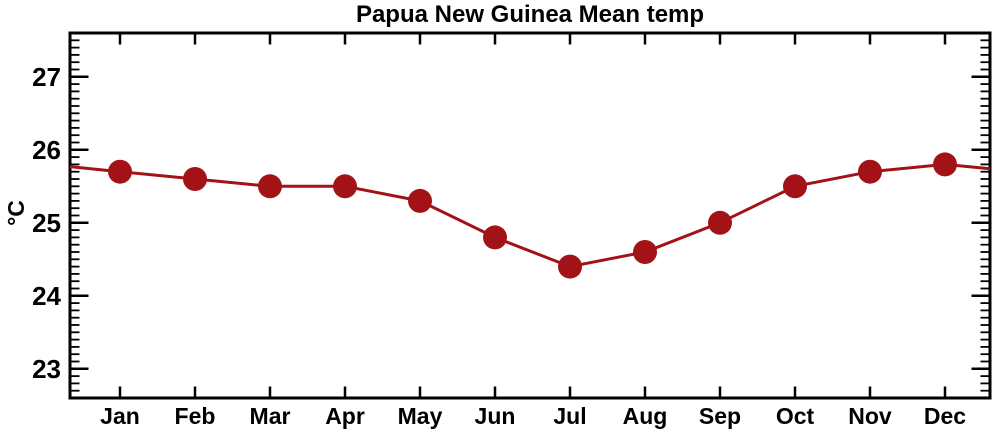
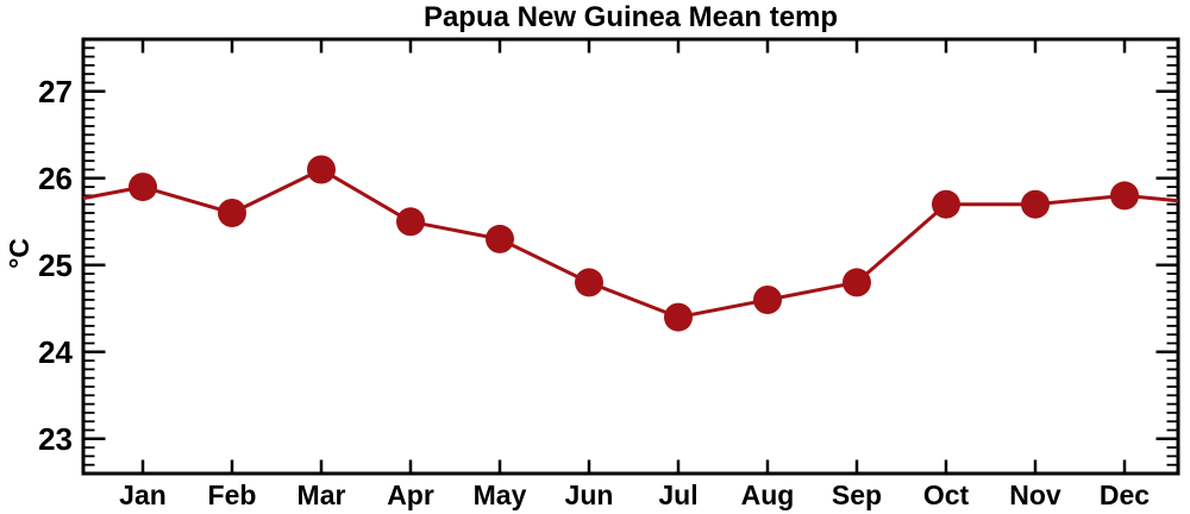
Jan: 25.7 -> 25.9
Mar: 25.5 -> 26.1
Sep: 25.0 -> 24.8
Oct: 25.5 -> 25.7
